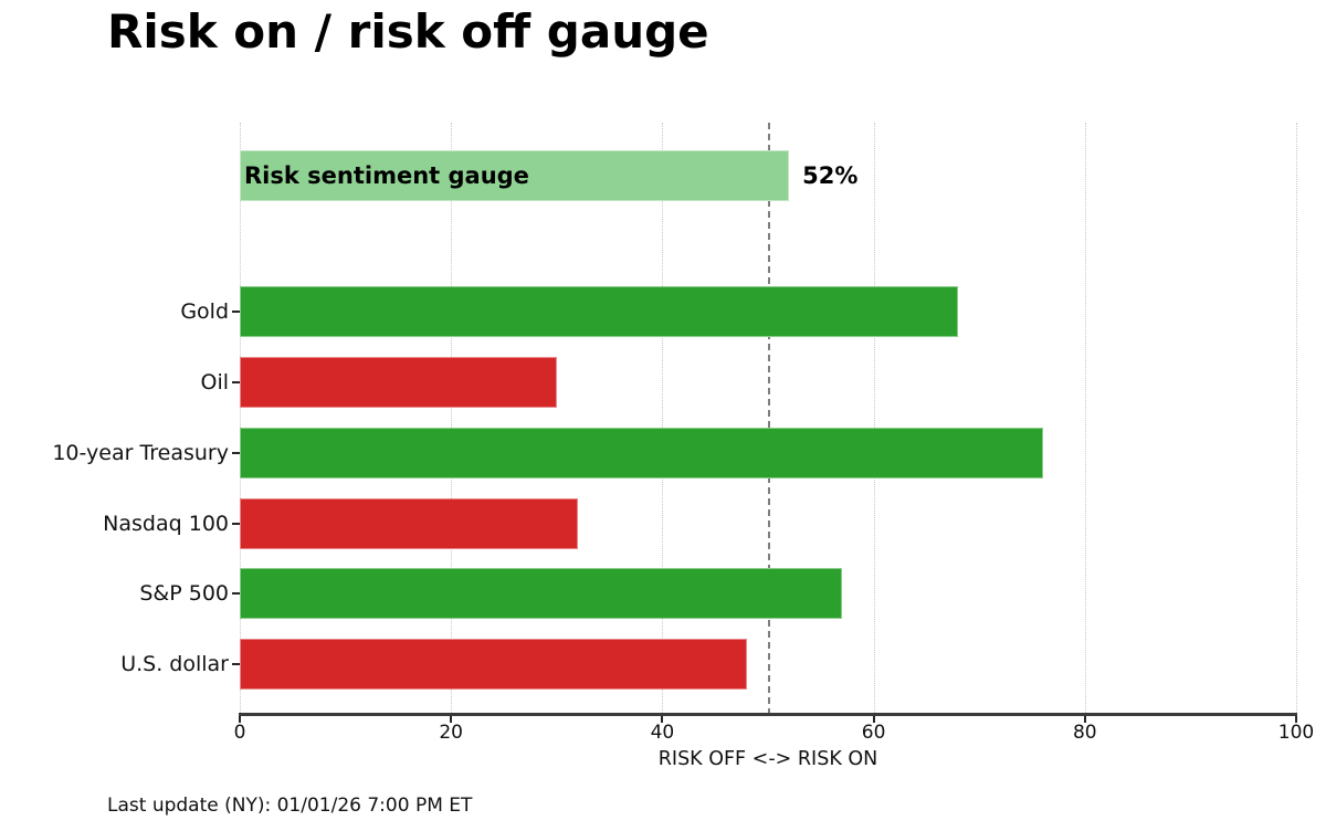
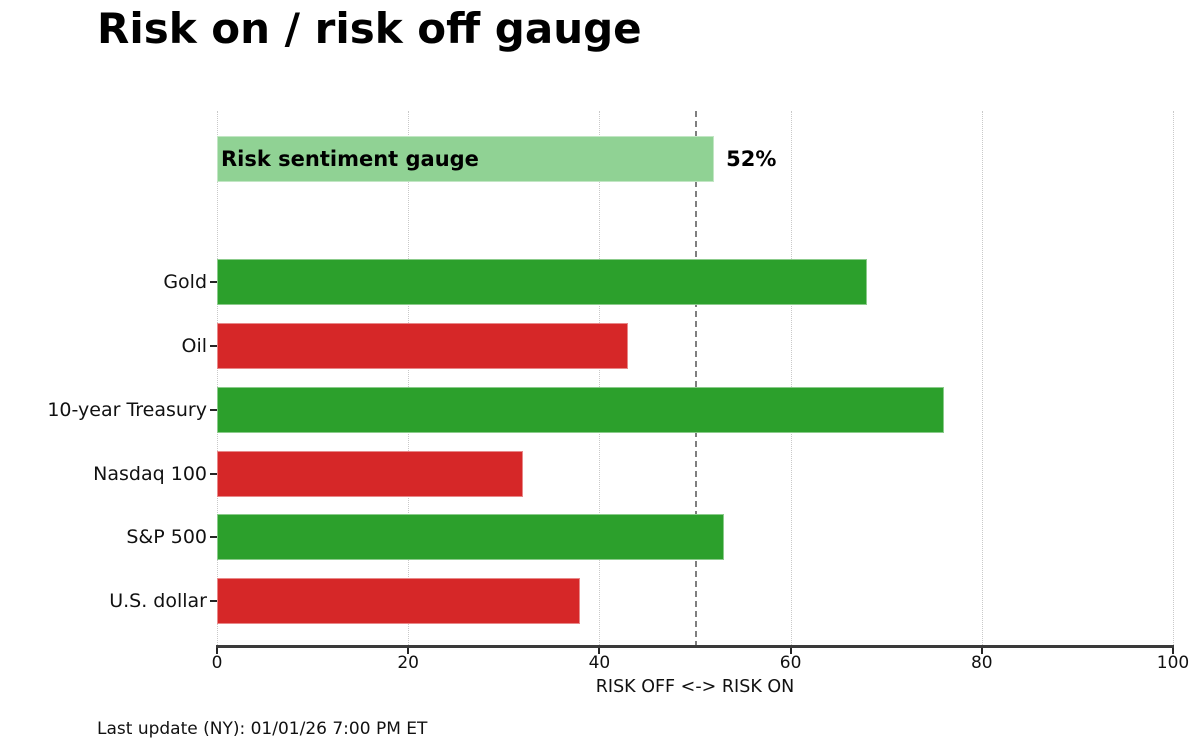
Oil: 30 -> 43
S&P 500: 57 -> 53
U.S. dollar: 48 -> 38
